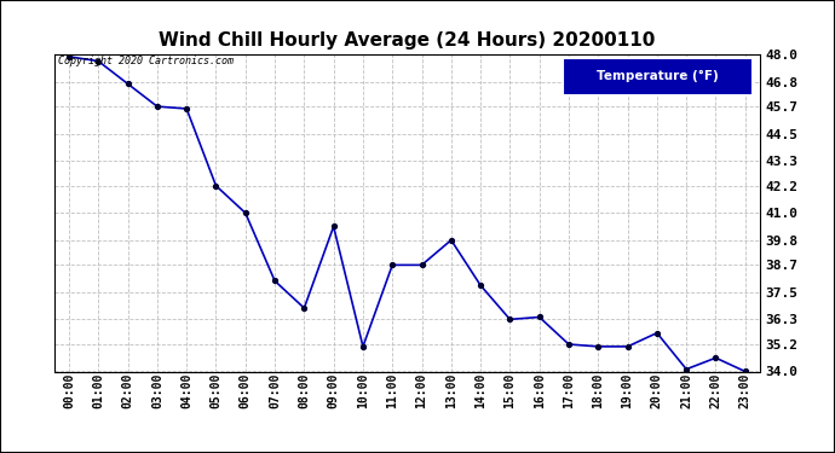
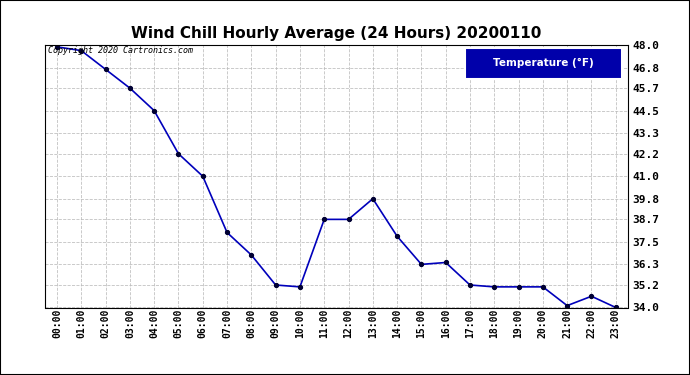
04:00: 45.6 -> 44.5
09:00: 40.4 -> 35.2
20:00: 35.7 -> 35.1
